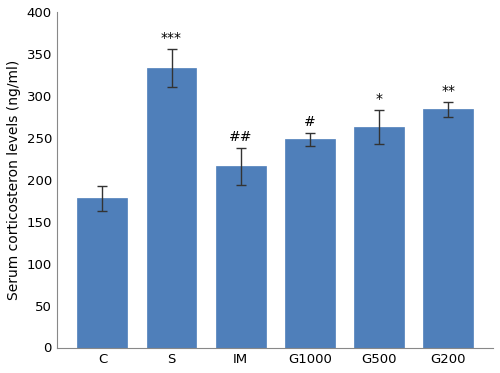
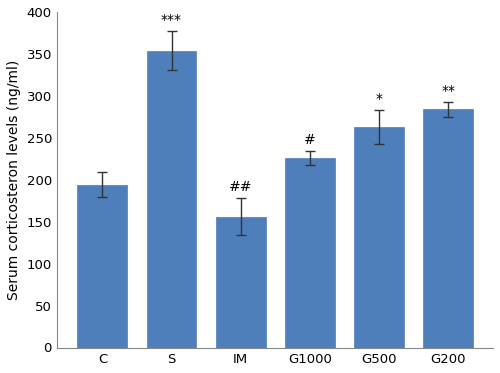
C: 178 -> 194
S: 333 -> 354
IM: 216 -> 156
G1000: 248 -> 226
